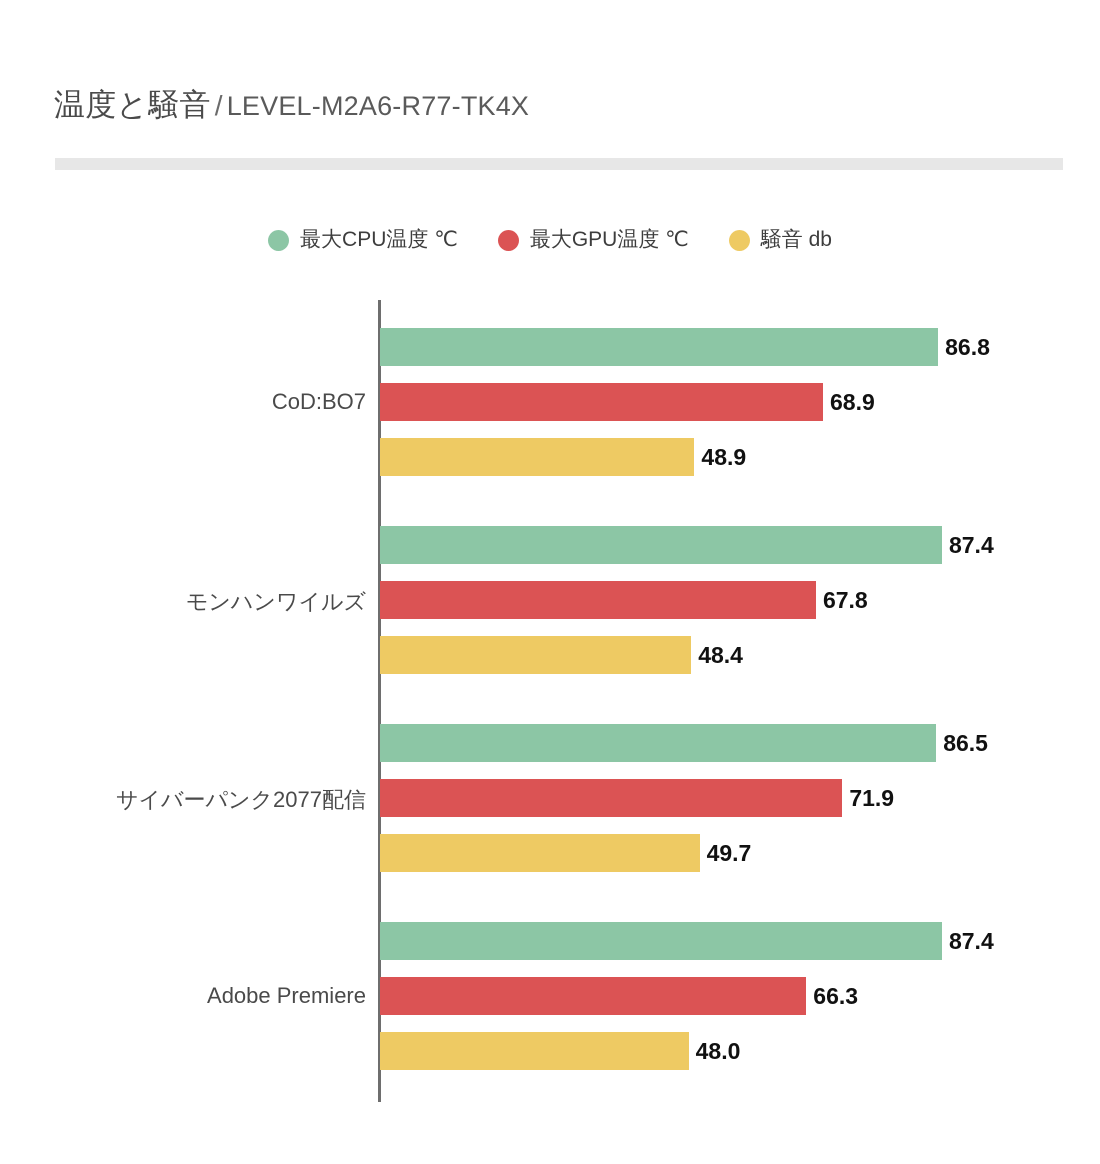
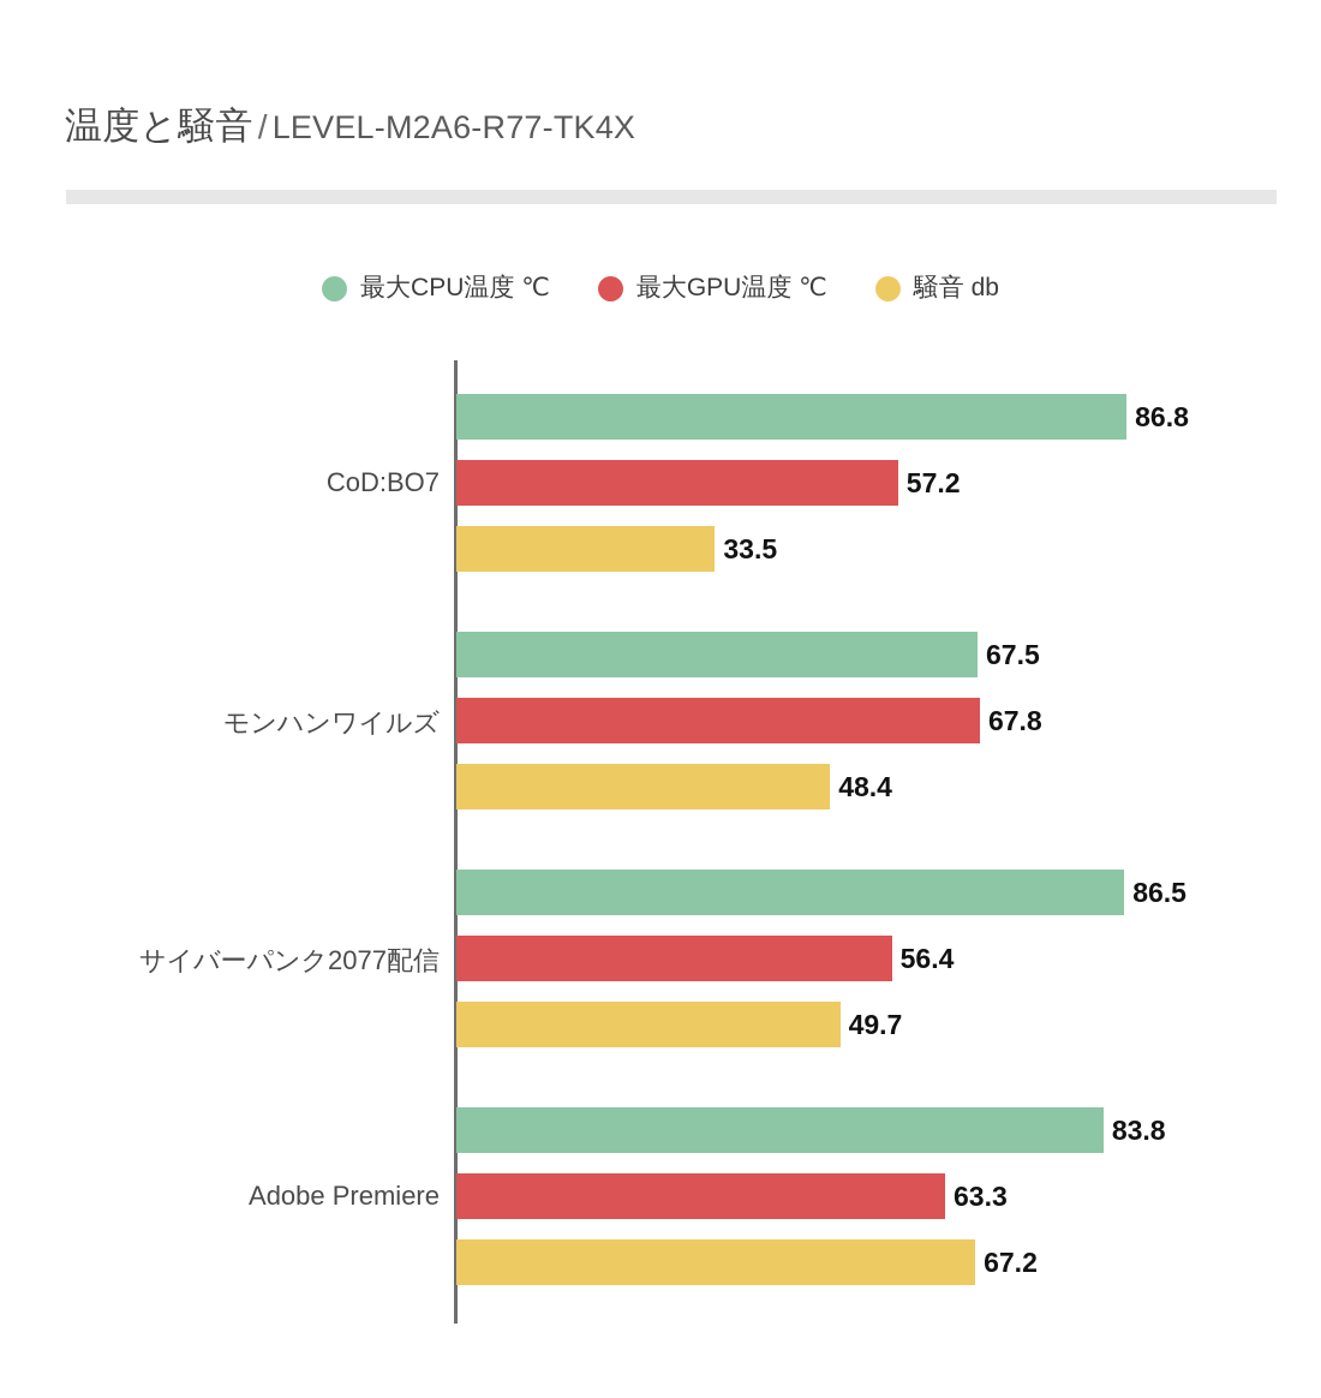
最大GPU温度 ℃/CoD:BO7: 68.9 -> 57.2
騒音 db/CoD:BO7: 48.9 -> 33.5
最大CPU温度 ℃/モンハンワイルズ: 87.4 -> 67.5
最大GPU温度 ℃/サイバーパンク2077配信: 71.9 -> 56.4
最大CPU温度 ℃/Adobe Premiere: 87.4 -> 83.8
最大GPU温度 ℃/Adobe Premiere: 66.3 -> 63.3
騒音 db/Adobe Premiere: 48.0 -> 67.2
